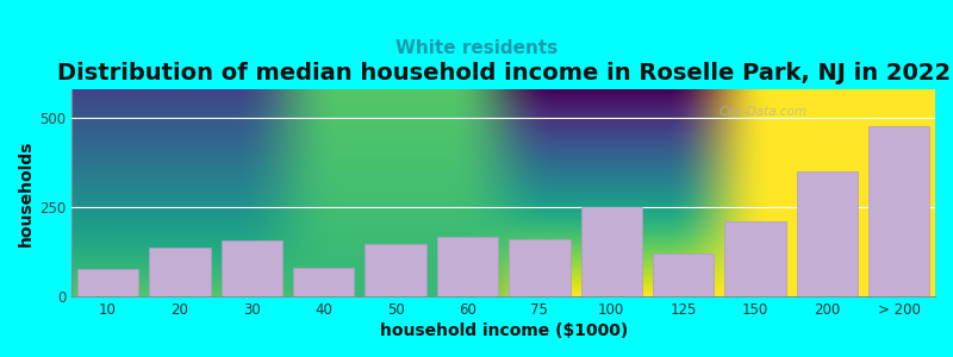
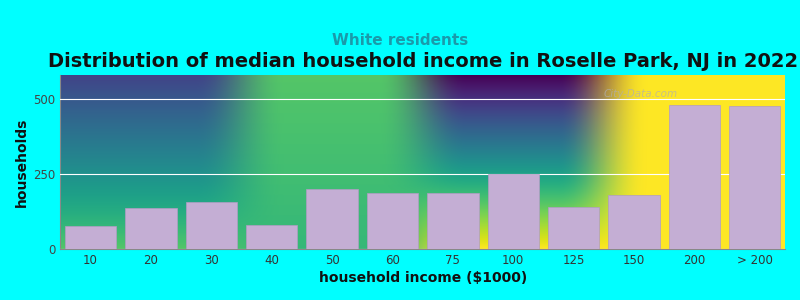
50: 145 -> 200
60: 165 -> 185
75: 160 -> 185
125: 120 -> 140
150: 210 -> 180
200: 350 -> 480
